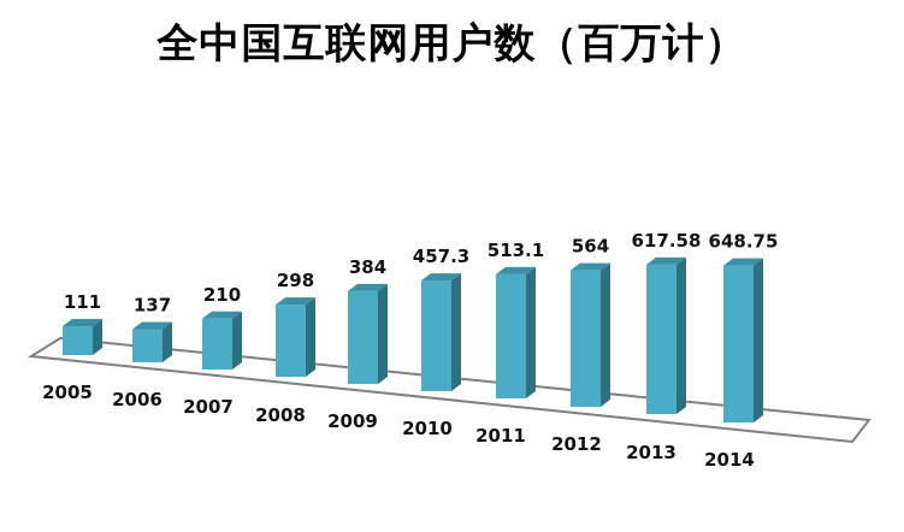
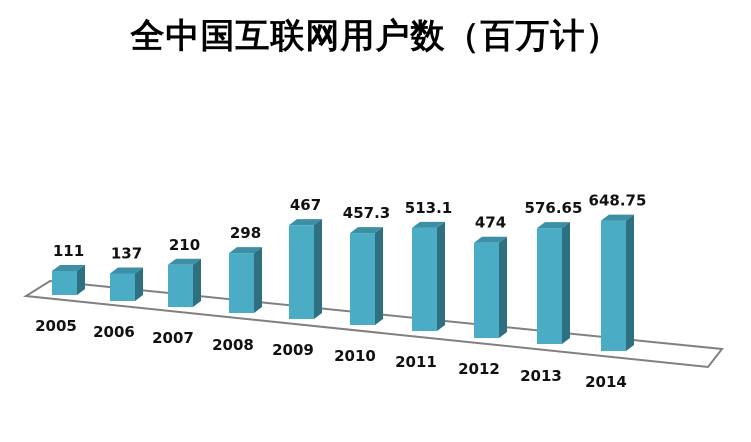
2009: 384 -> 467
2012: 564 -> 474
2013: 617.58 -> 576.65
